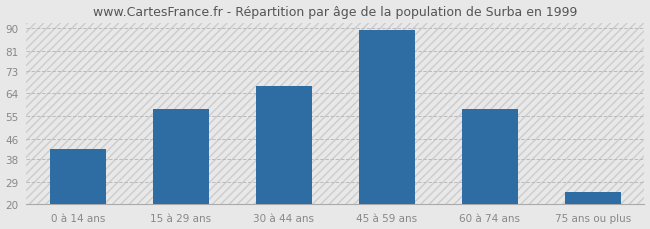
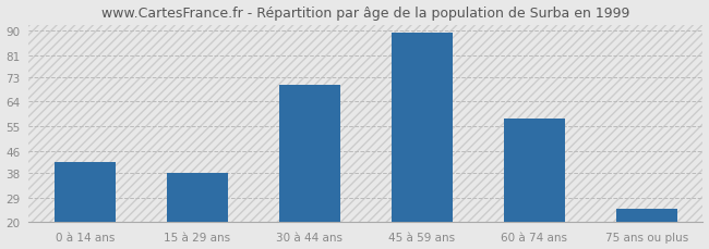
15 à 29 ans: 58 -> 38
30 à 44 ans: 67 -> 70
